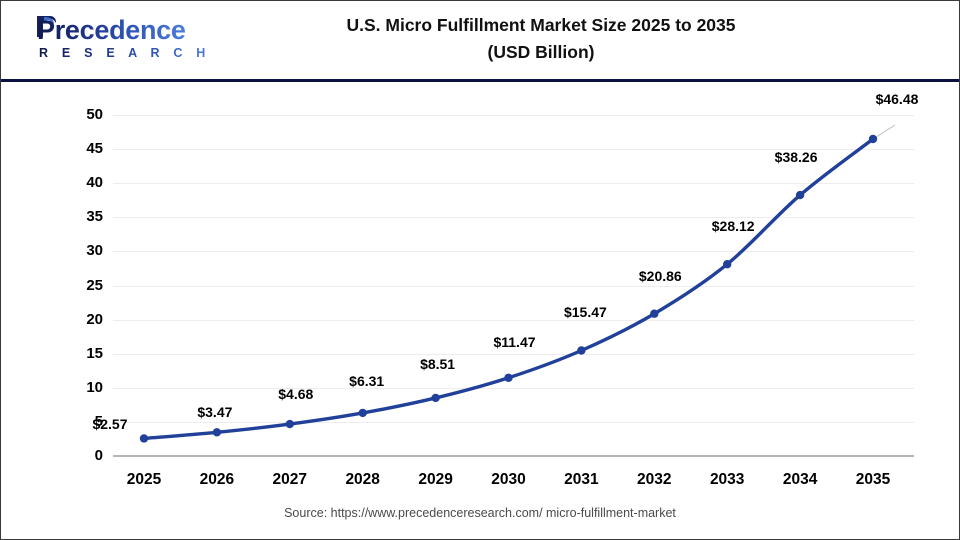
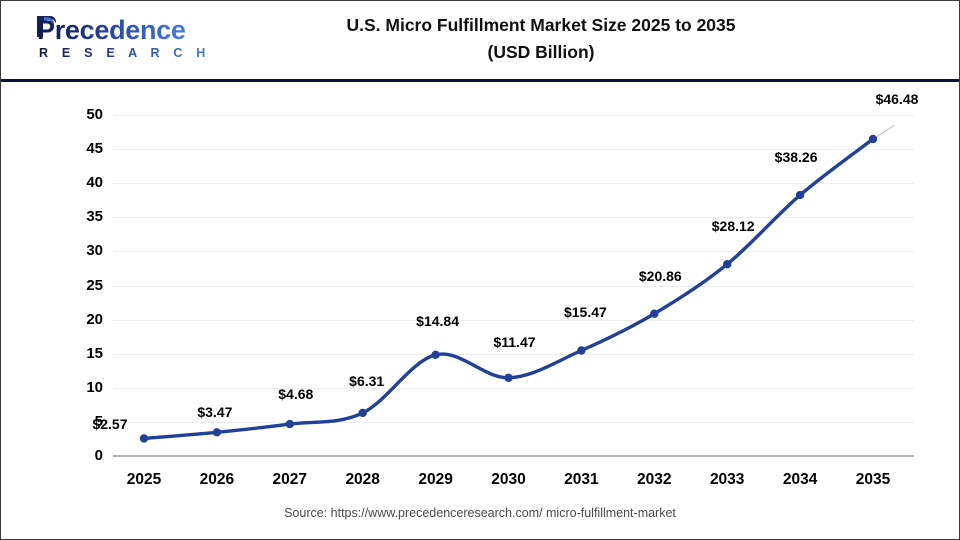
2029: $8.51 -> $14.84
